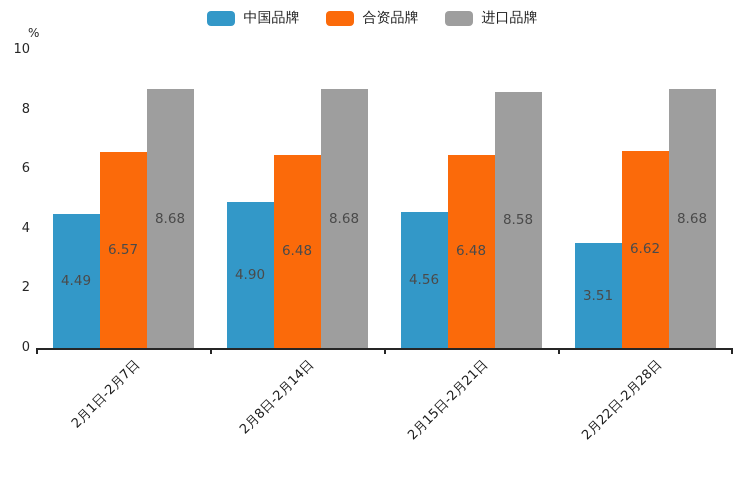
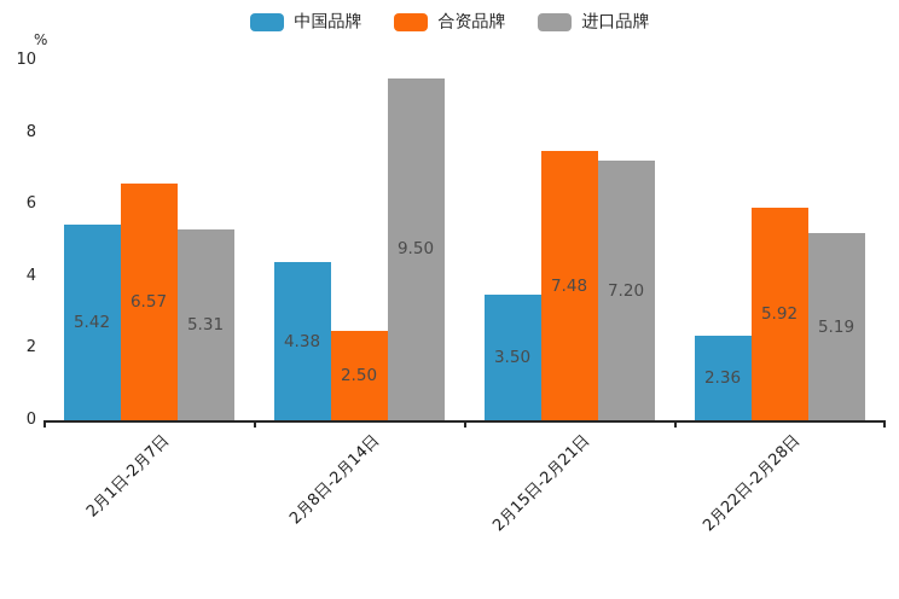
中国品牌/2月1日-2月7日: 4.49 -> 5.42
进口品牌/2月1日-2月7日: 8.68 -> 5.31
中国品牌/2月8日-2月14日: 4.90 -> 4.38
合资品牌/2月8日-2月14日: 6.48 -> 2.50
进口品牌/2月8日-2月14日: 8.68 -> 9.50
中国品牌/2月15日-2月21日: 4.56 -> 3.50
合资品牌/2月15日-2月21日: 6.48 -> 7.48
进口品牌/2月15日-2月21日: 8.58 -> 7.20
中国品牌/2月22日-2月28日: 3.51 -> 2.36
合资品牌/2月22日-2月28日: 6.62 -> 5.92
进口品牌/2月22日-2月28日: 8.68 -> 5.19
